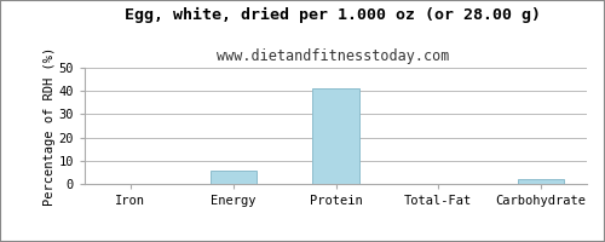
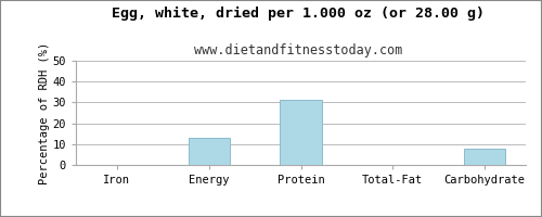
Energy: 6 -> 13
Protein: 41 -> 31
Carbohydrate: 2 -> 8
